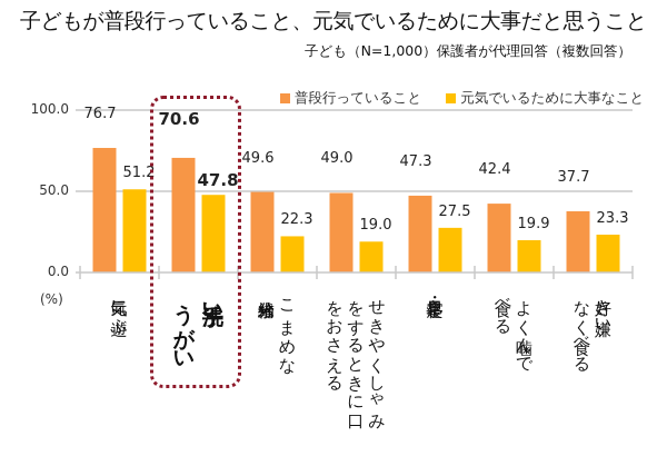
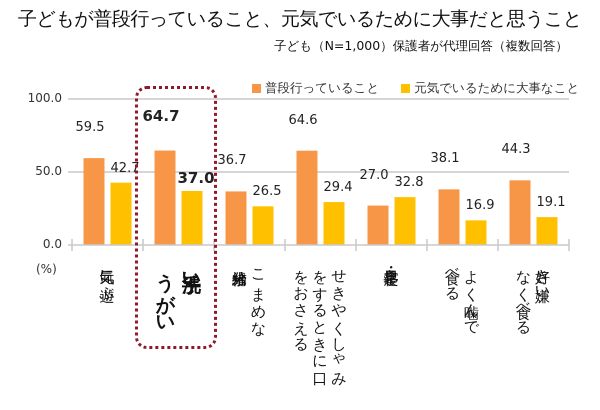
普段行っていること/元気に遊ぶ: 76.7 -> 59.5
元気でいるために大事なこと/元気に遊ぶ: 51.2 -> 42.7
普段行っていること/手洗い・うがい: 70.6 -> 64.7
元気でいるために大事なこと/手洗い・うがい: 47.8 -> 37.0
普段行っていること/こまめな水分補給: 49.6 -> 36.7
元気でいるために大事なこと/こまめな水分補給: 22.3 -> 26.5
普段行っていること/せきやくしゃみをするときに口をおさえる: 49.0 -> 64.6
元気でいるために大事なこと/せきやくしゃみをするときに口をおさえる: 19.0 -> 29.4
普段行っていること/早寝・早起き: 47.3 -> 27.0
元気でいるために大事なこと/早寝・早起き: 27.5 -> 32.8
普段行っていること/よく噛んで食べる: 42.4 -> 38.1
元気でいるために大事なこと/よく噛んで食べる: 19.9 -> 16.9
普段行っていること/好き嫌いなく食べる: 37.7 -> 44.3
元気でいるために大事なこと/好き嫌いなく食べる: 23.3 -> 19.1
